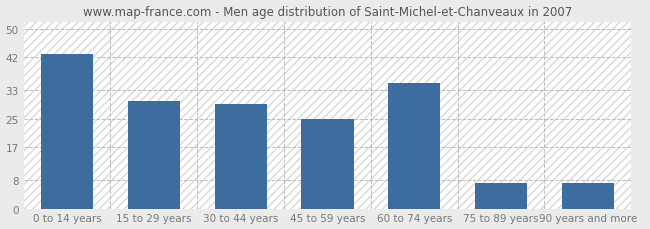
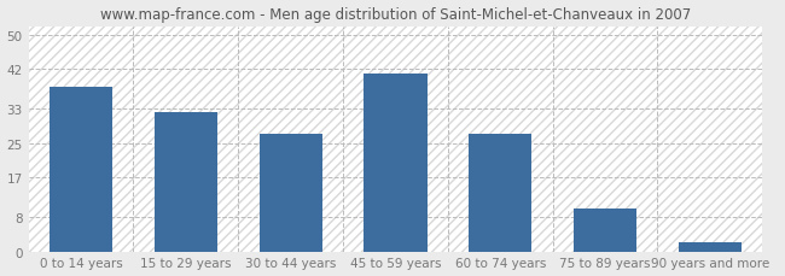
0 to 14 years: 43 -> 38
15 to 29 years: 30 -> 32
30 to 44 years: 29 -> 27
45 to 59 years: 25 -> 41
60 to 74 years: 35 -> 27
75 to 89 years: 7 -> 10
90 years and more: 7 -> 2
